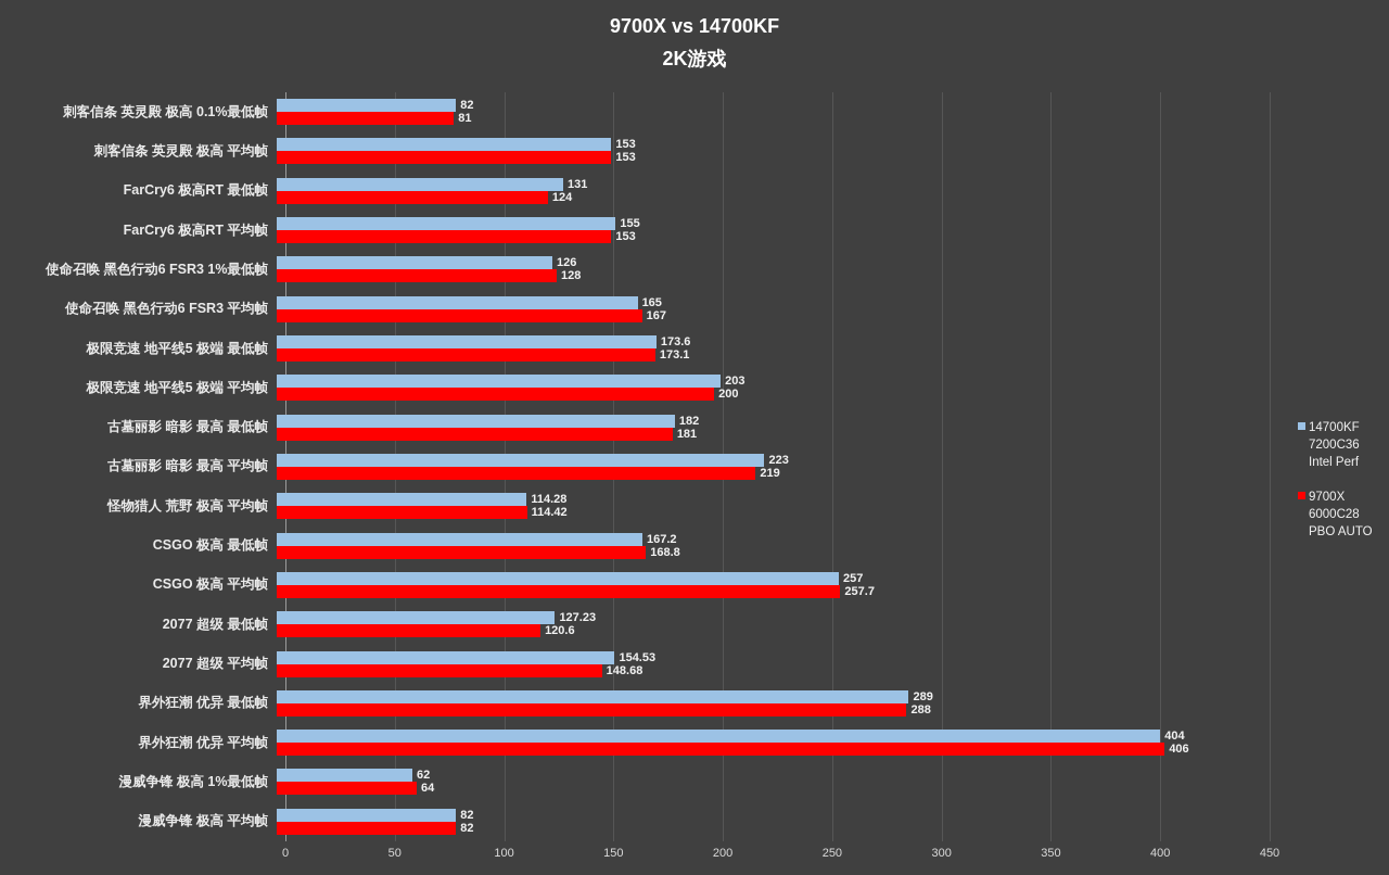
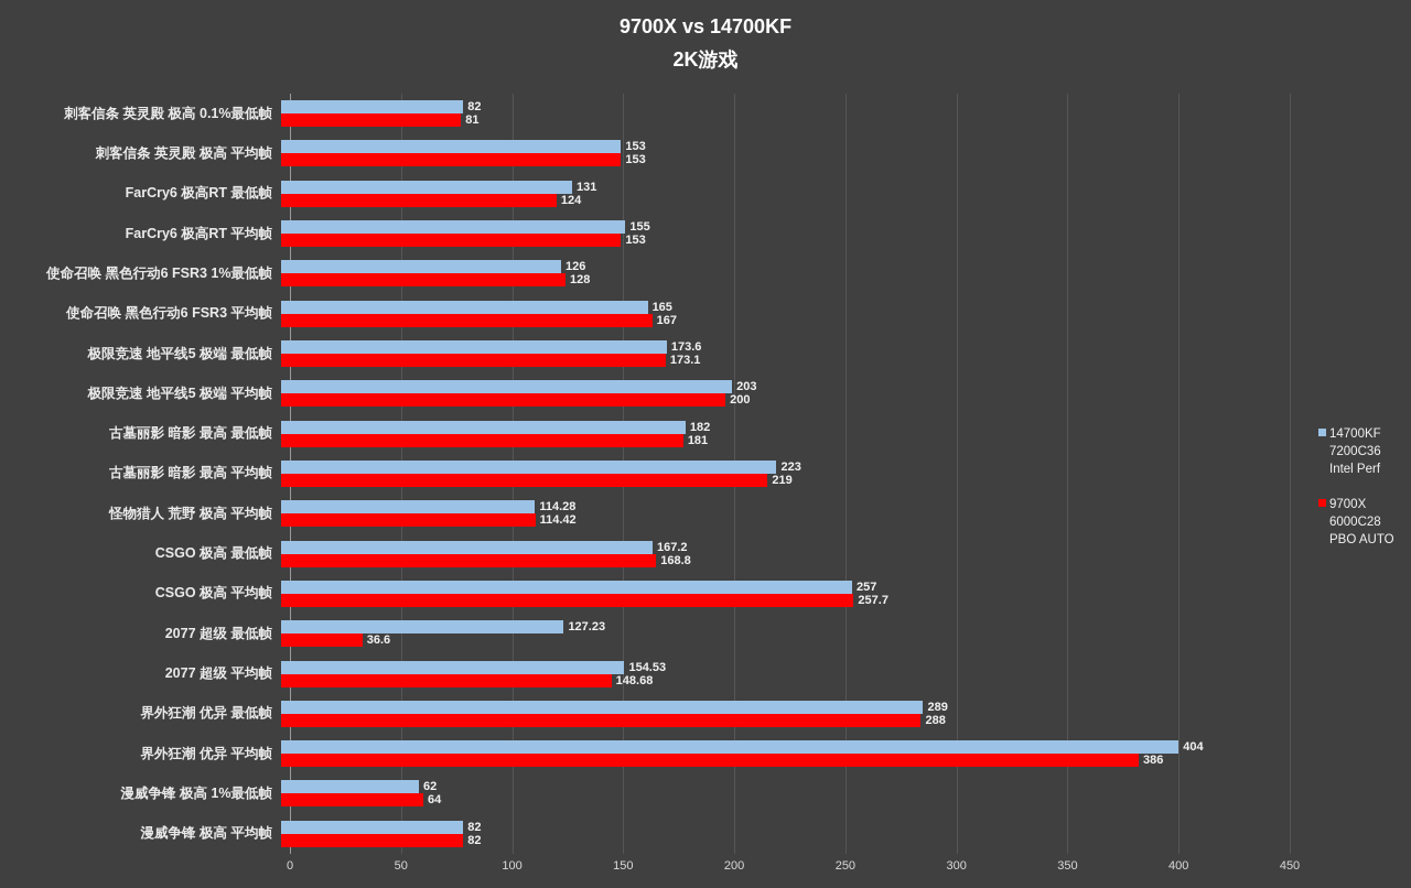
9700X 6000C28 PBO AUTO/2077 超级 最低帧: 120.6 -> 36.6
9700X 6000C28 PBO AUTO/界外狂潮 优异 平均帧: 406 -> 386
